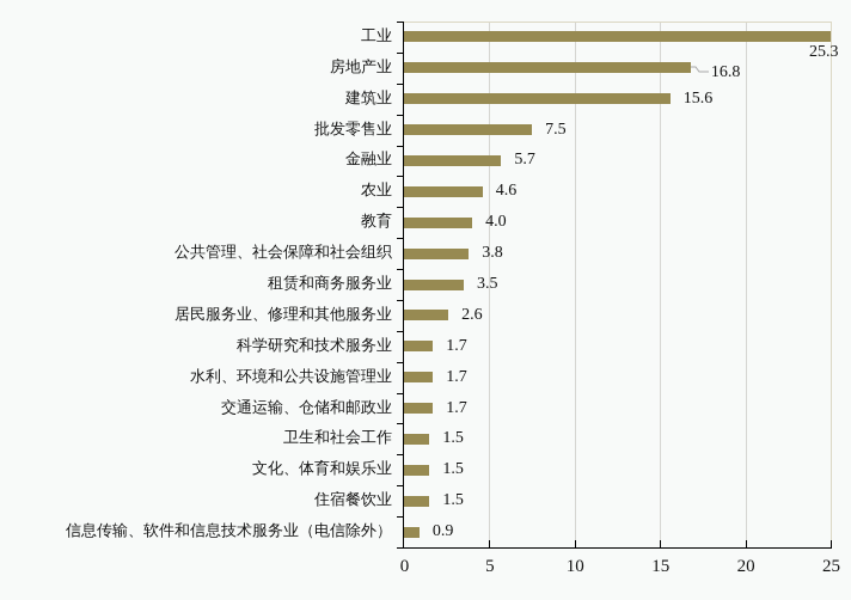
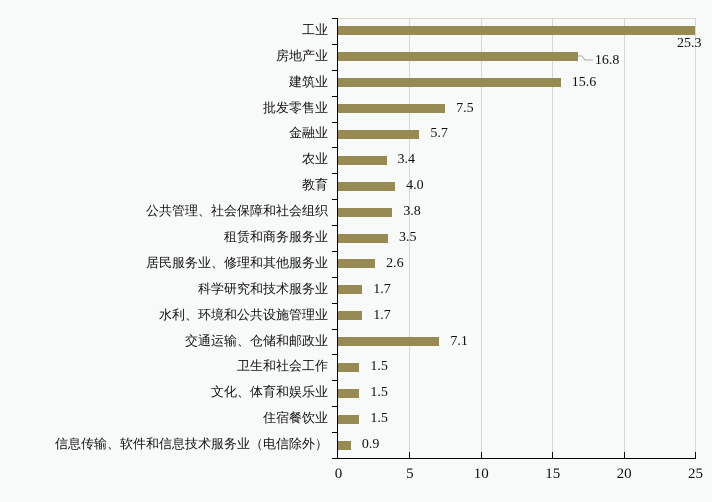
农业: 4.6 -> 3.4
交通运输、仓储和邮政业: 1.7 -> 7.1
